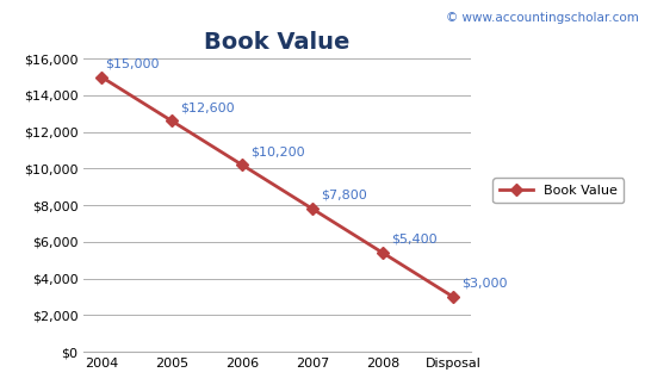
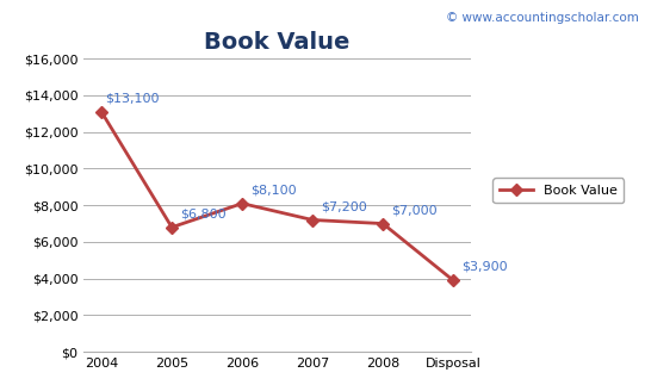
2004: $15,000 -> $13,100
2005: $12,600 -> $6,800
2006: $10,200 -> $8,100
2007: $7,800 -> $7,200
2008: $5,400 -> $7,000
Disposal: $3,000 -> $3,900
